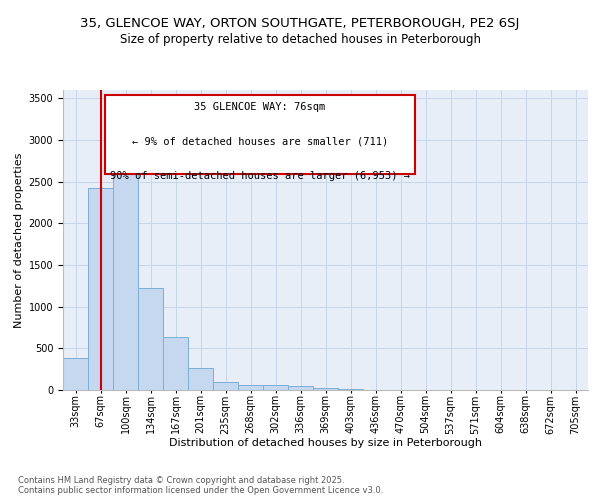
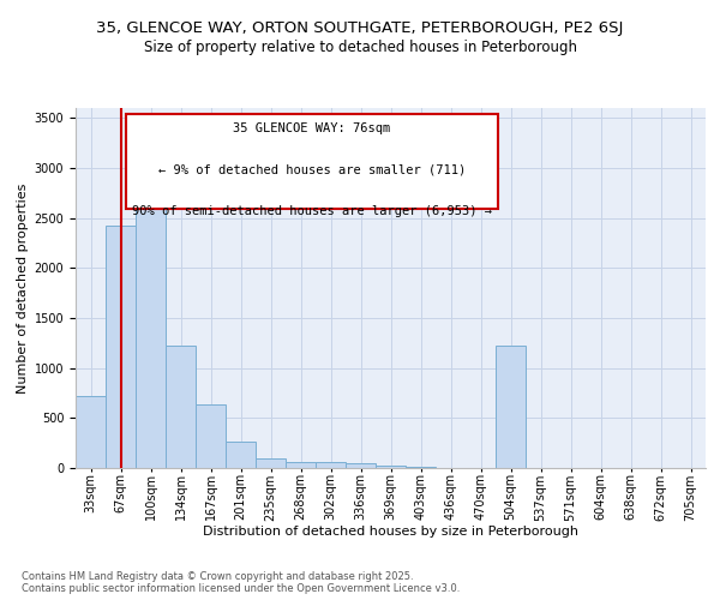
33sqm: 390 -> 720
504sqm: 0 -> 1220
